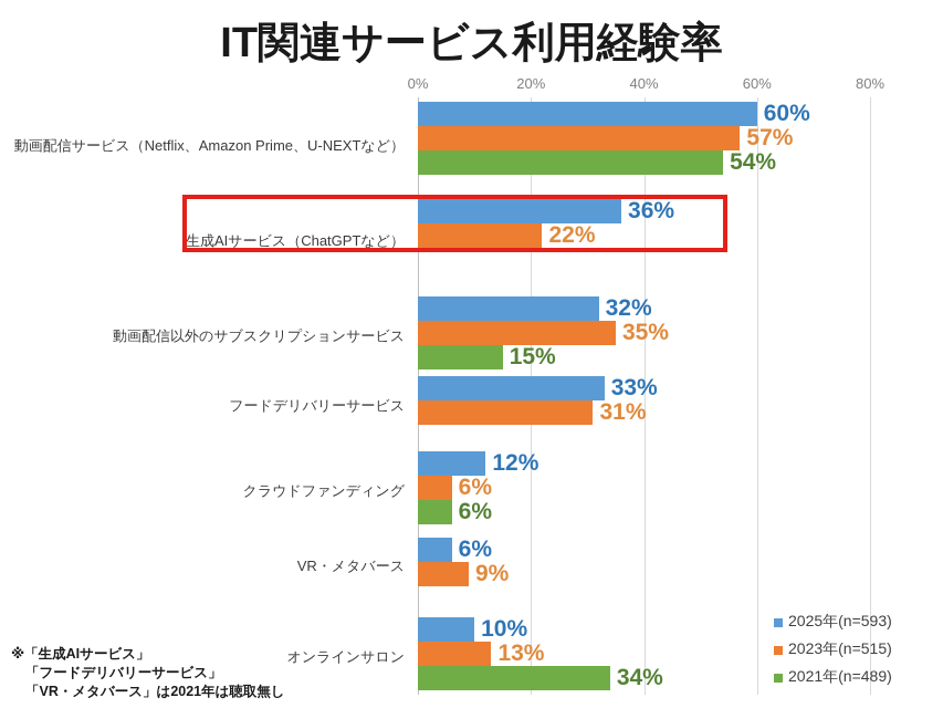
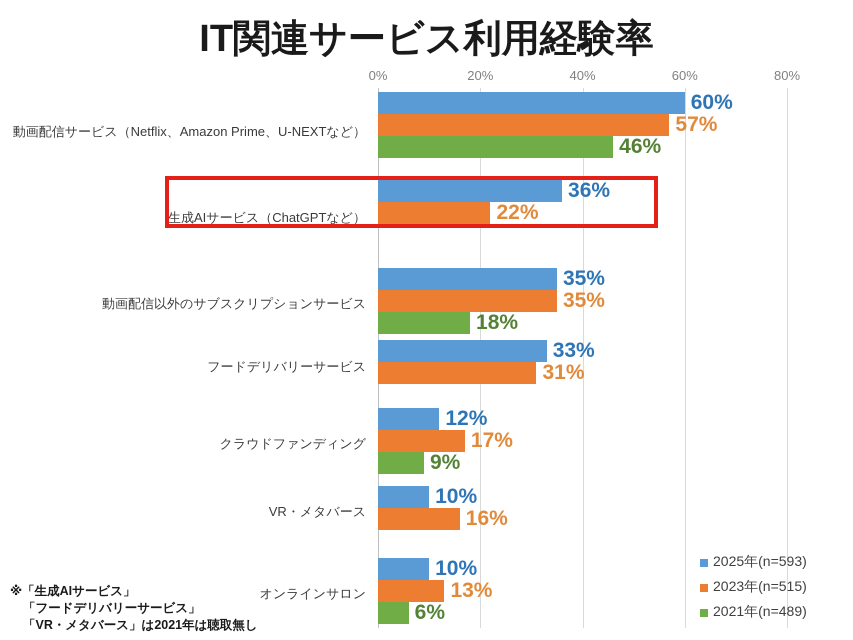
2021年(n=489)/動画配信サービス（Netflix、Amazon Prime、U-NEXTなど）: 54% -> 46%
2025年(n=593)/動画配信以外のサブスクリプションサービス: 32% -> 35%
2021年(n=489)/動画配信以外のサブスクリプションサービス: 15% -> 18%
2023年(n=515)/クラウドファンディング: 6% -> 17%
2021年(n=489)/クラウドファンディング: 6% -> 9%
2025年(n=593)/VR・メタバース: 6% -> 10%
2023年(n=515)/VR・メタバース: 9% -> 16%
2021年(n=489)/オンラインサロン: 34% -> 6%
